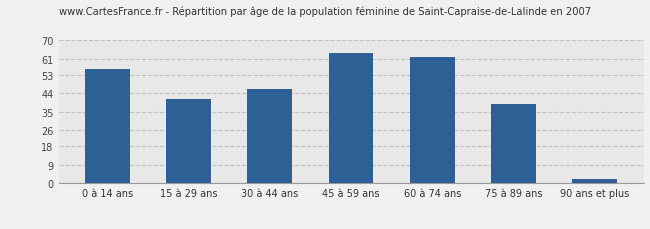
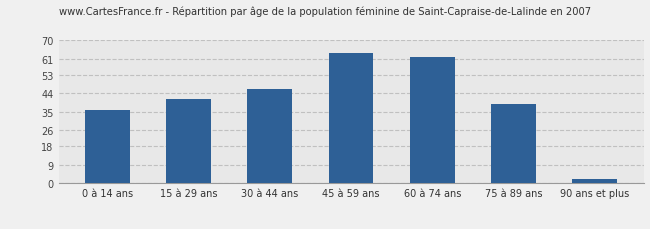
0 à 14 ans: 56 -> 36
